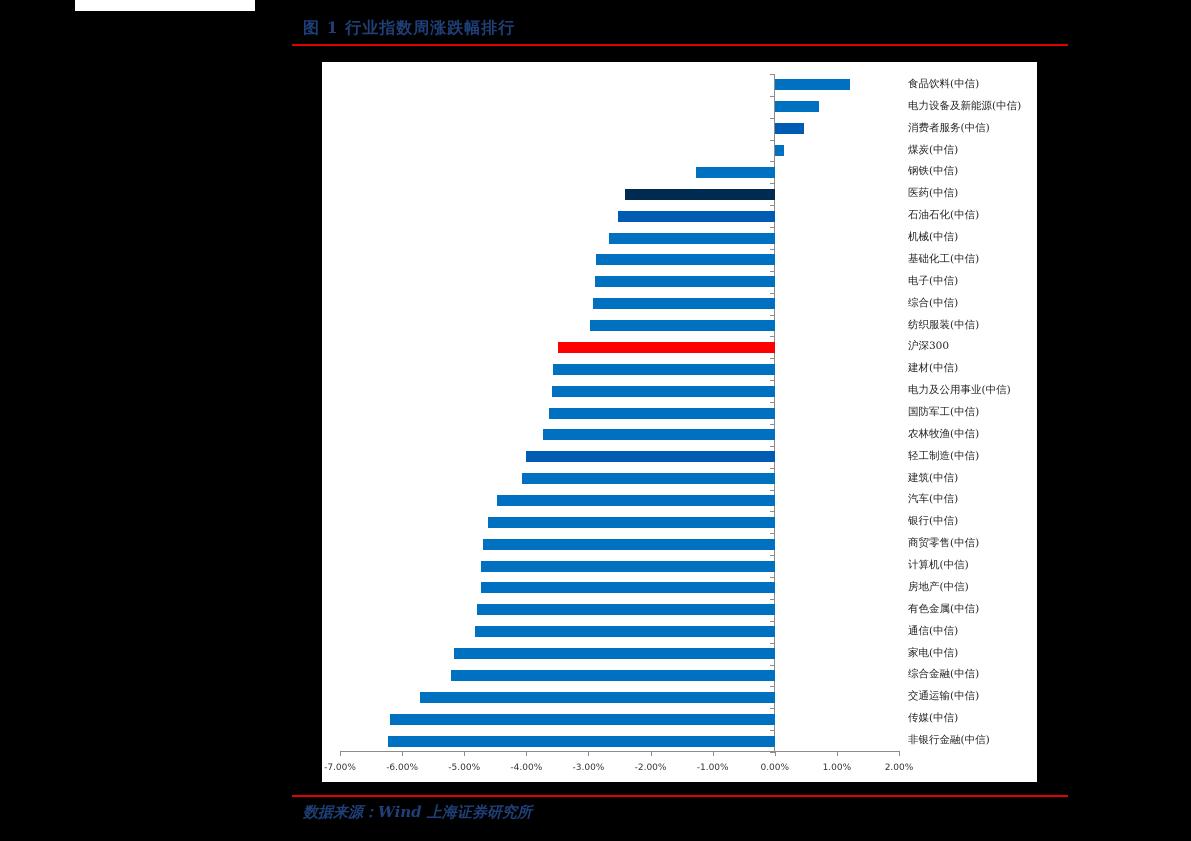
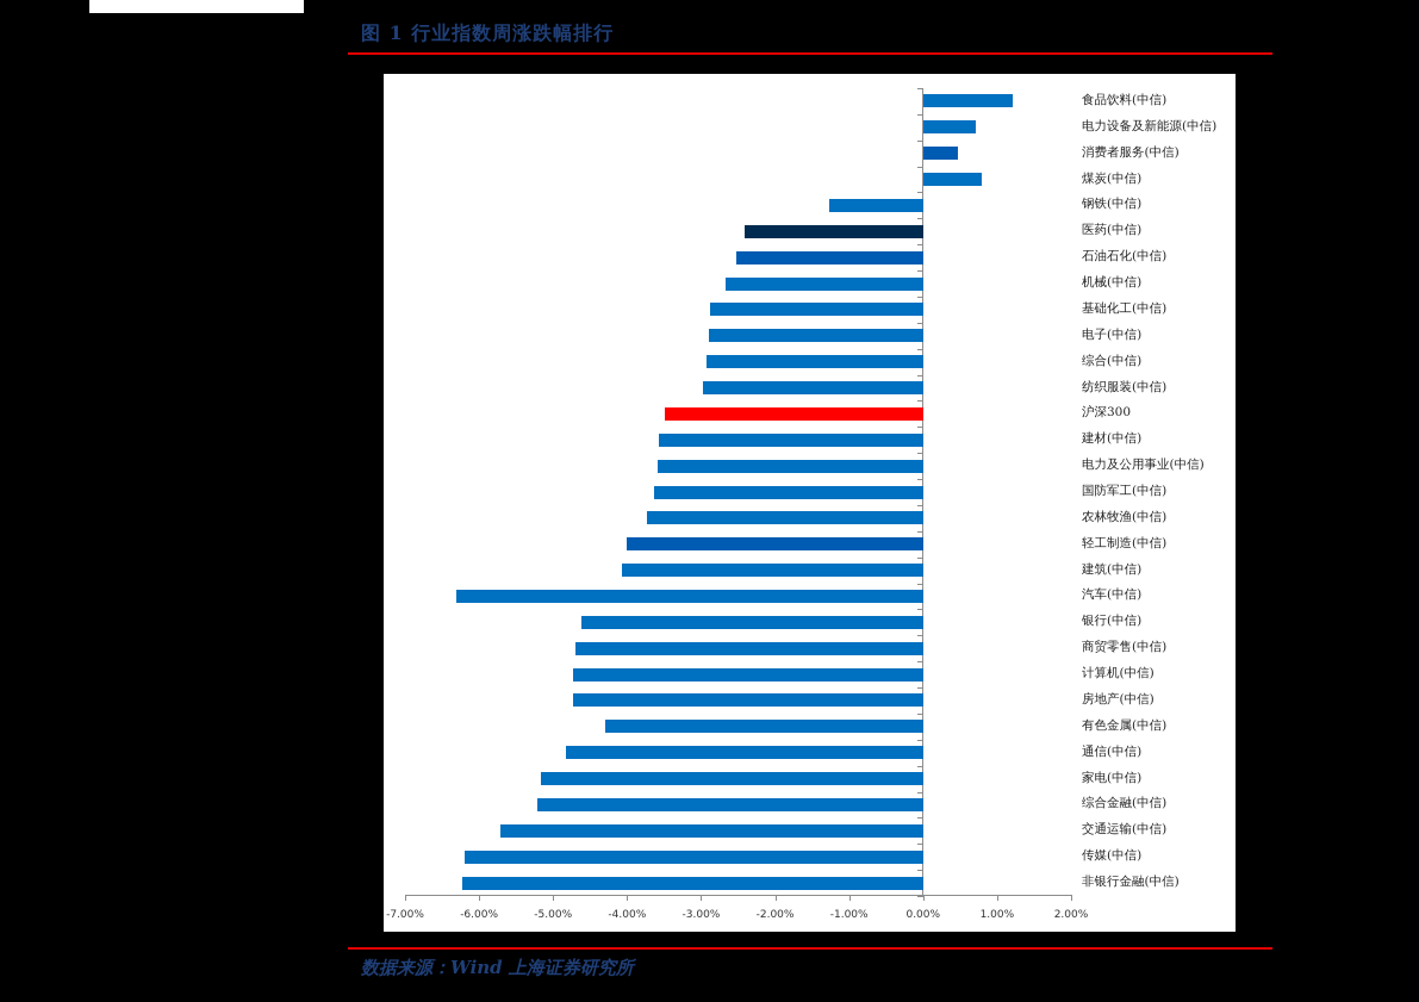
煤炭(中信): 0.1% -> 0.8%
汽车(中信): -4.5% -> -6.3%
有色金属(中信): -4.8% -> -4.3%
